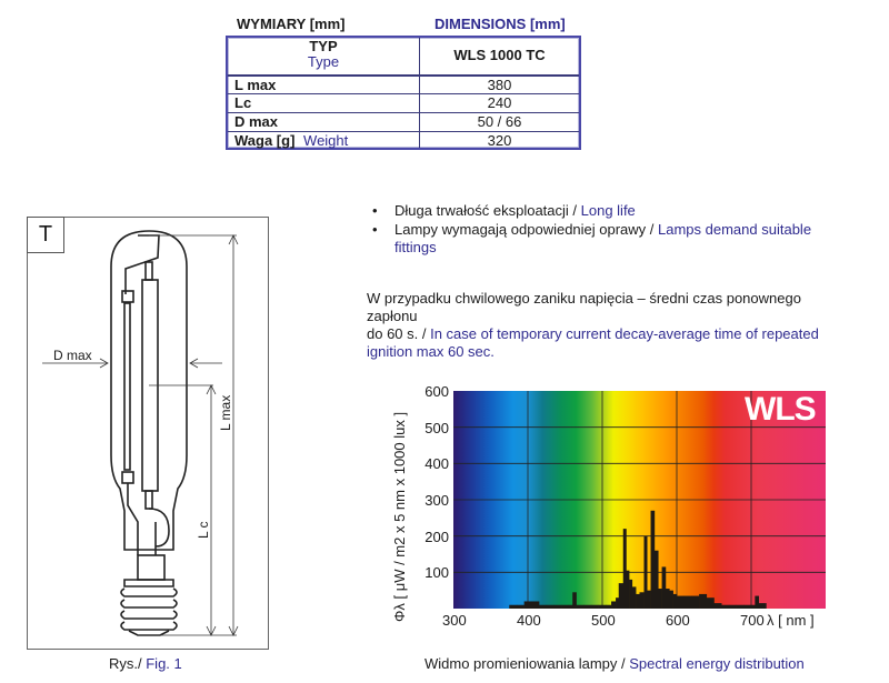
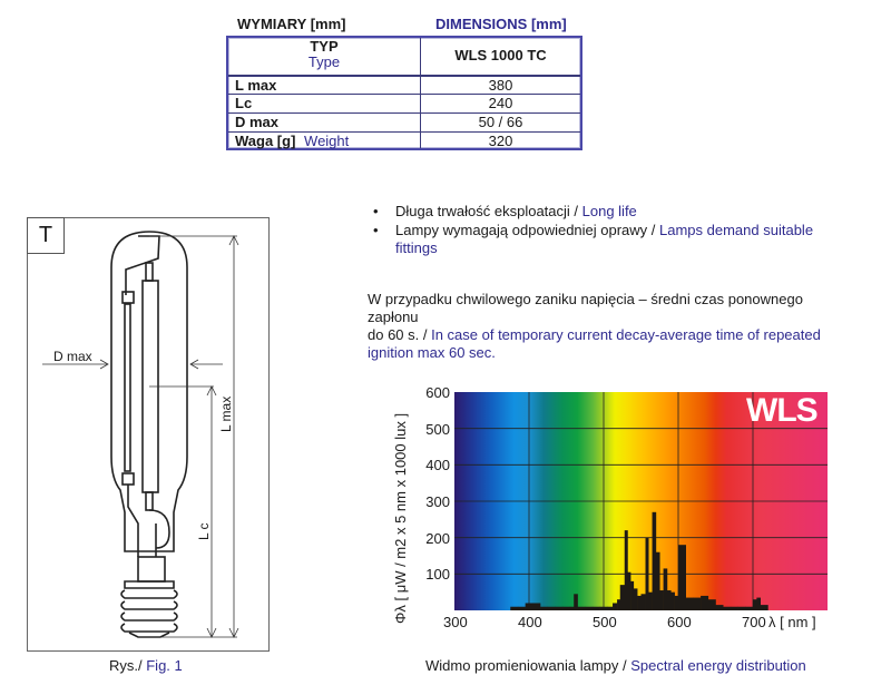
600: 40 -> 180
700: 10 -> 30
